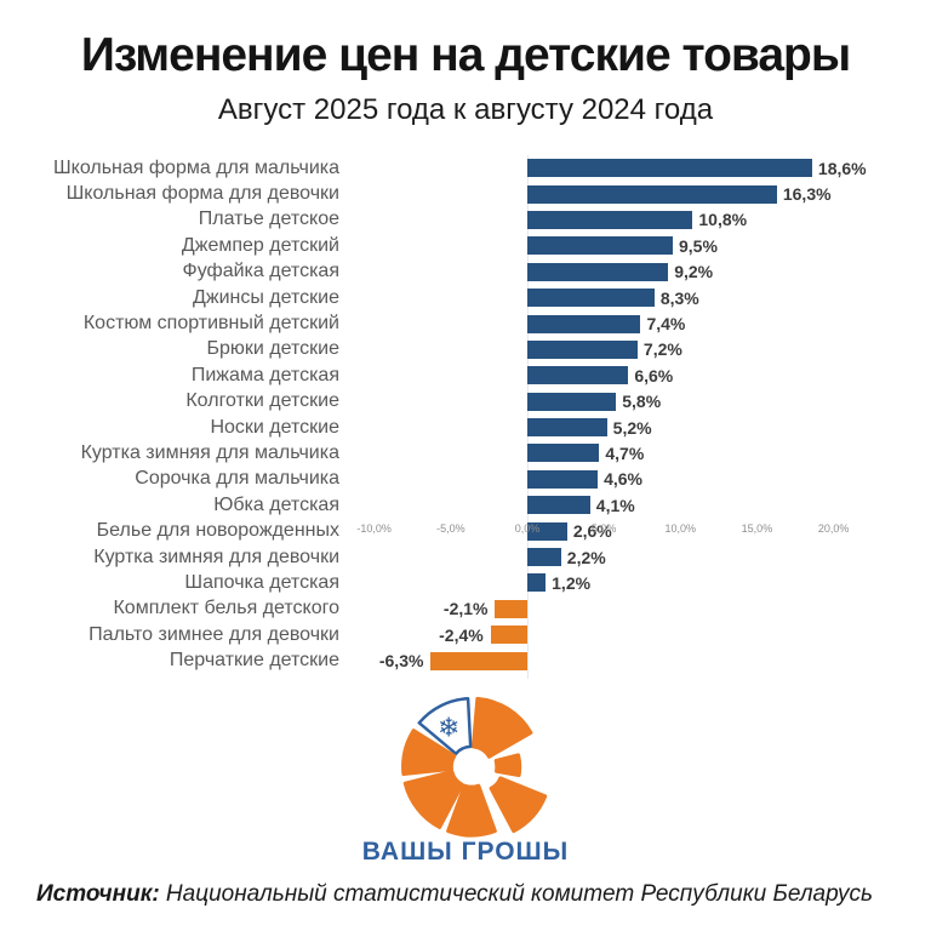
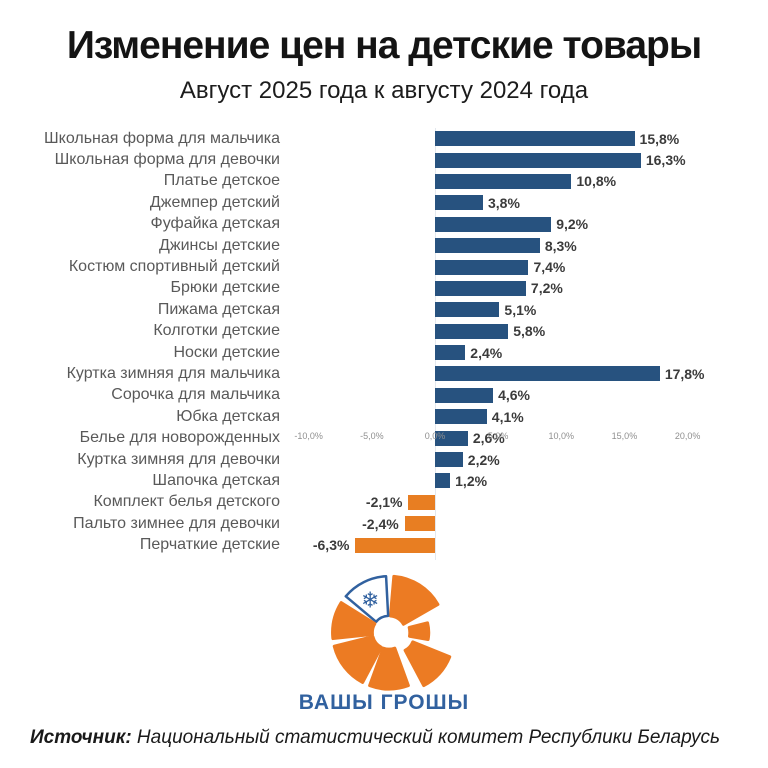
Школьная форма для мальчика: 18,6% -> 15,8%
Джемпер детский: 9,5% -> 3,8%
Пижама детская: 6,6% -> 5,1%
Носки детские: 5,2% -> 2,4%
Куртка зимняя для мальчика: 4,7% -> 17,8%
